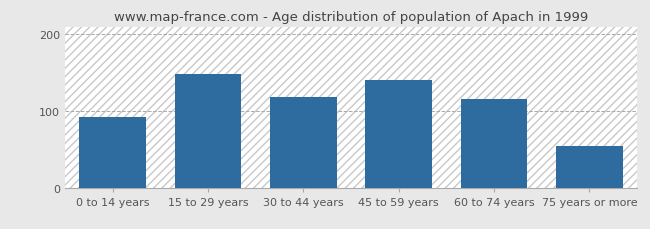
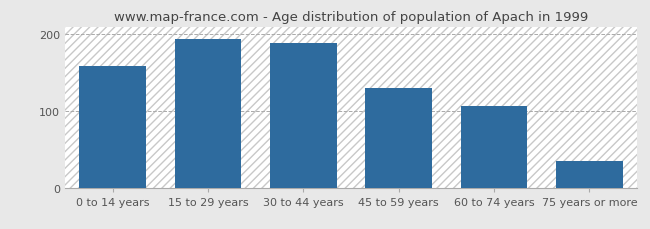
0 to 14 years: 92 -> 158
15 to 29 years: 148 -> 194
30 to 44 years: 118 -> 188
45 to 59 years: 140 -> 130
60 to 74 years: 116 -> 107
75 years or more: 54 -> 35
